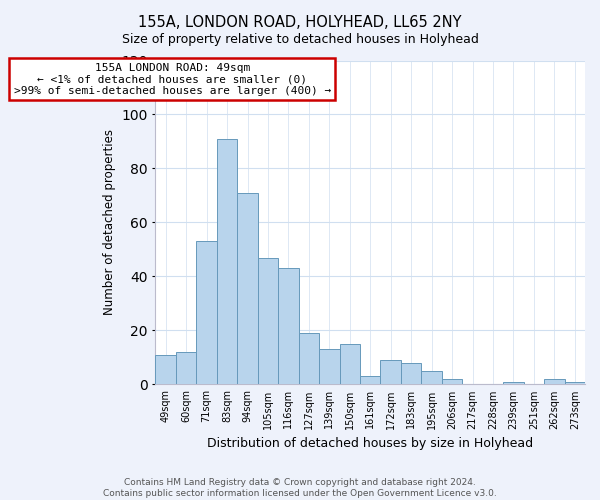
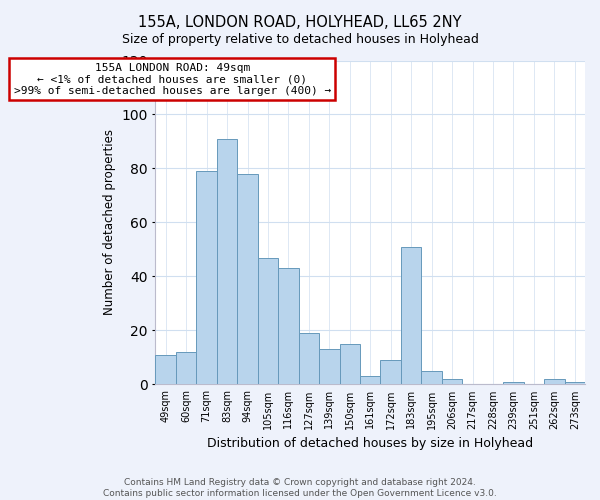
71sqm: 53 -> 79
94sqm: 71 -> 78
183sqm: 8 -> 51
